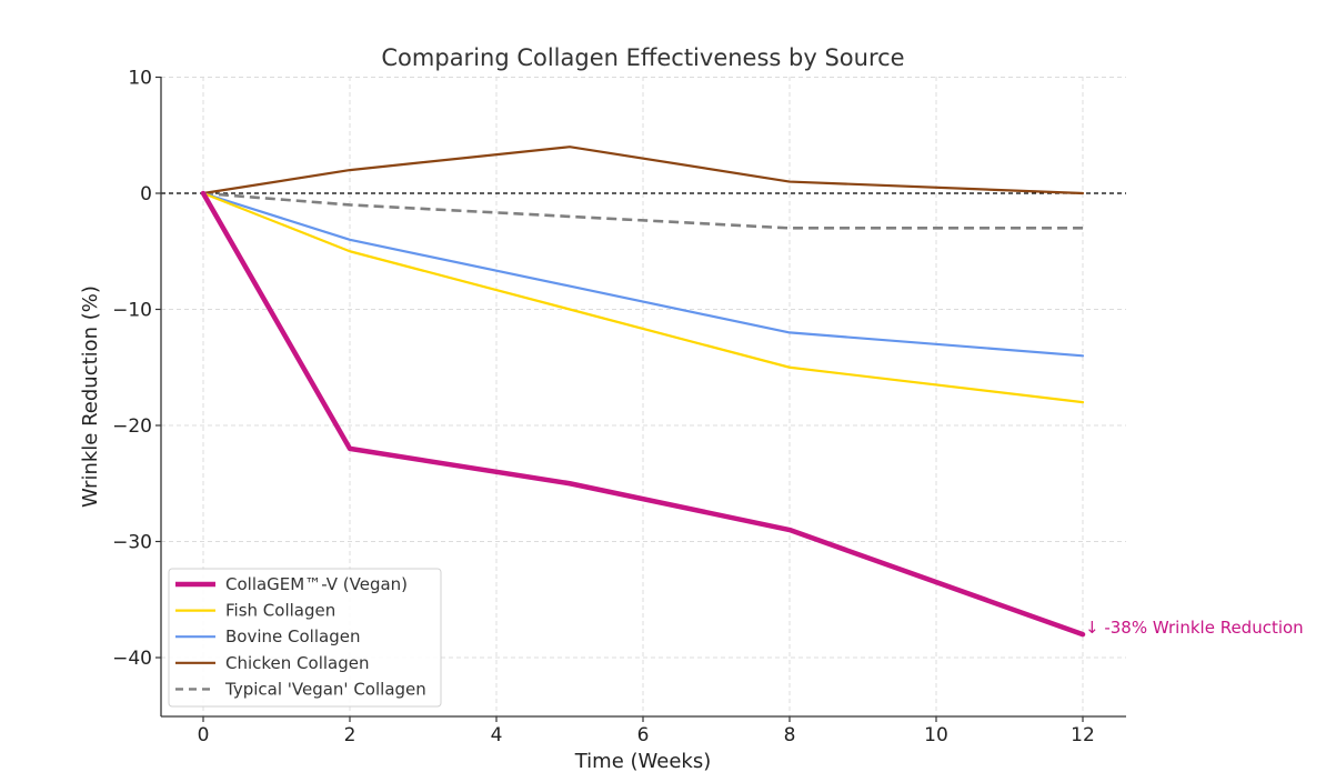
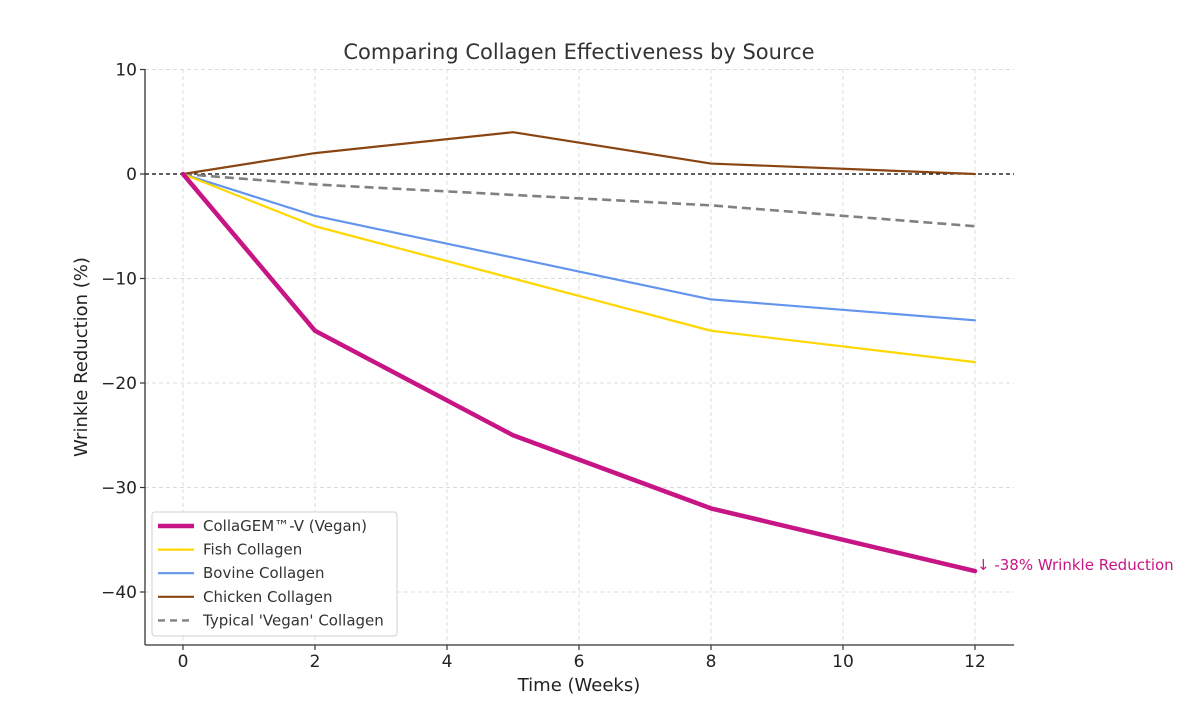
CollaGEM™-V (Vegan)/2: -22 -> -15
CollaGEM™-V (Vegan)/8: -29 -> -32
Typical 'Vegan' Collagen/12: -3 -> -5
